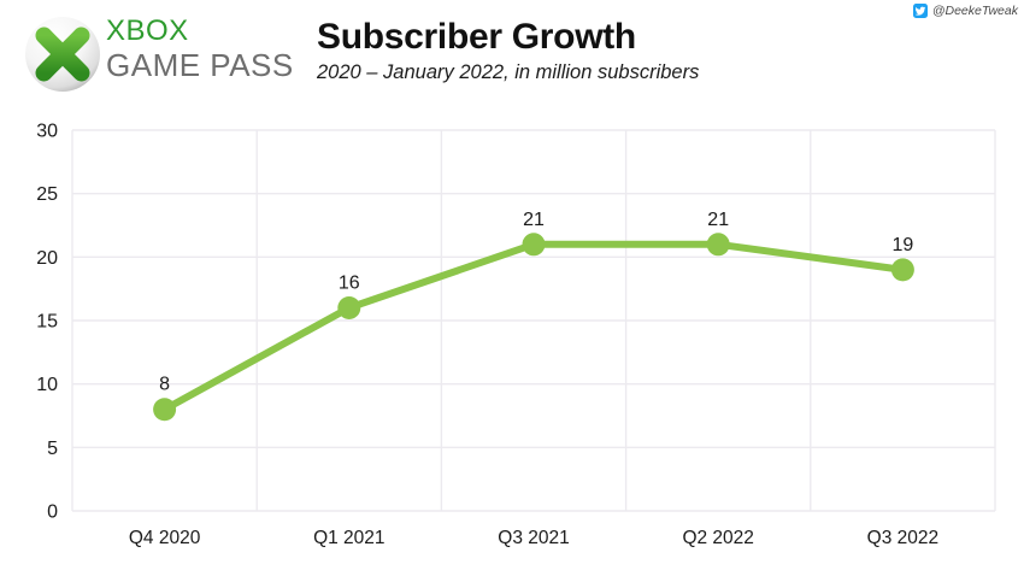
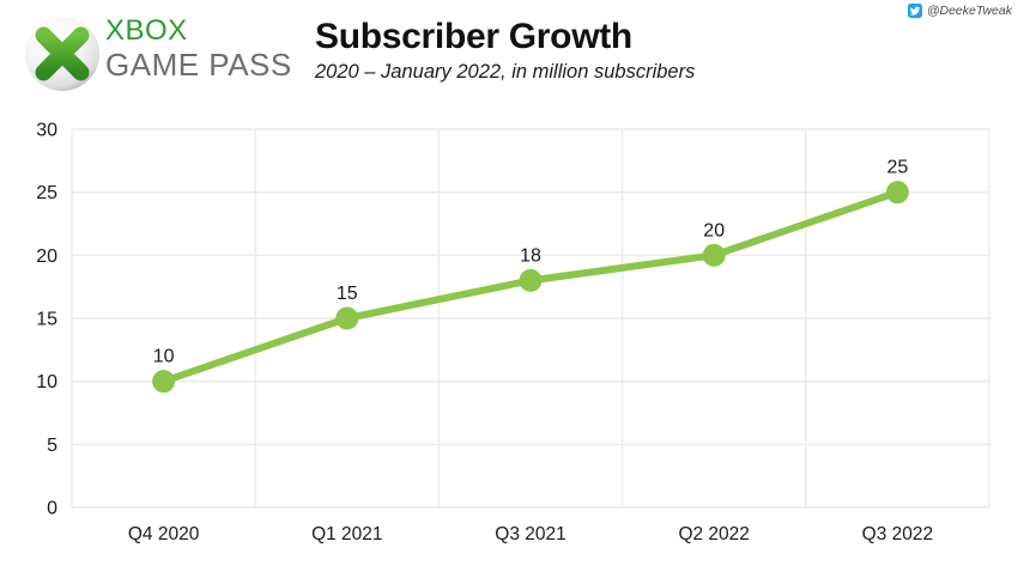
Q4 2020: 8 -> 10
Q1 2021: 16 -> 15
Q3 2021: 21 -> 18
Q2 2022: 21 -> 20
Q3 2022: 19 -> 25
